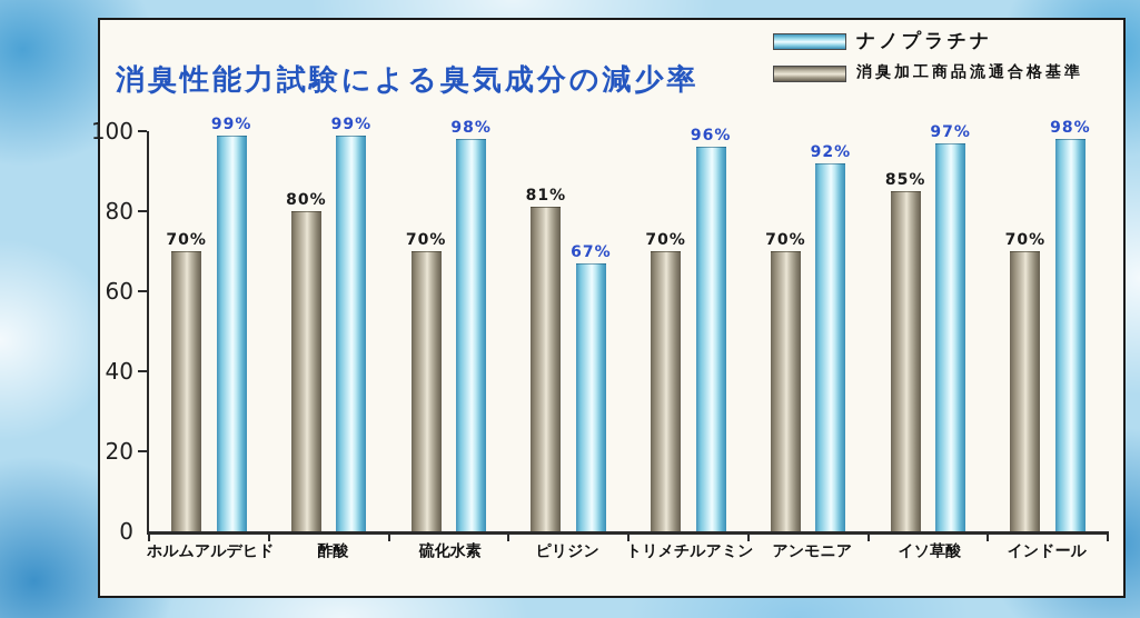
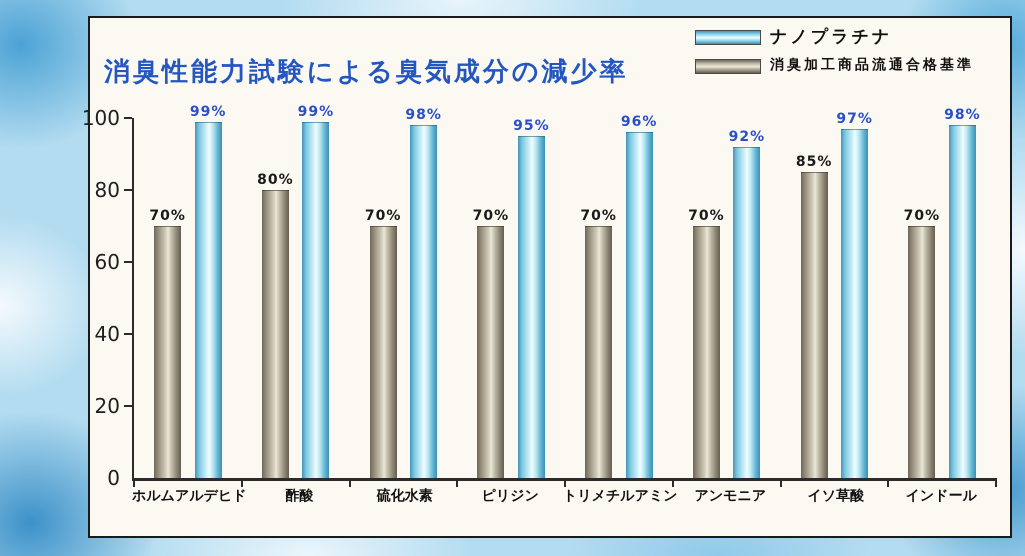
消臭加工商品流通合格基準/ピリジン: 81% -> 70%
ナノプラチナ/ピリジン: 67% -> 95%
